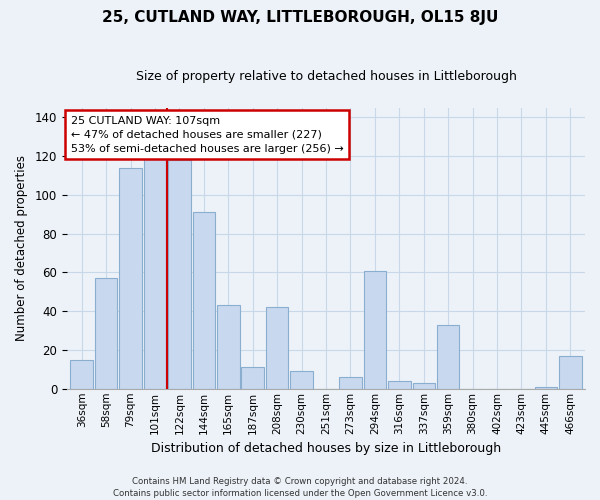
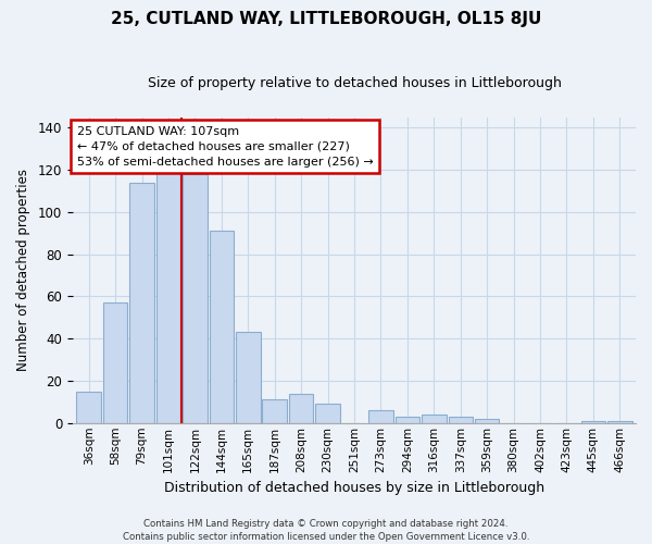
208sqm: 42 -> 14
294sqm: 61 -> 3
359sqm: 33 -> 2
466sqm: 17 -> 1
